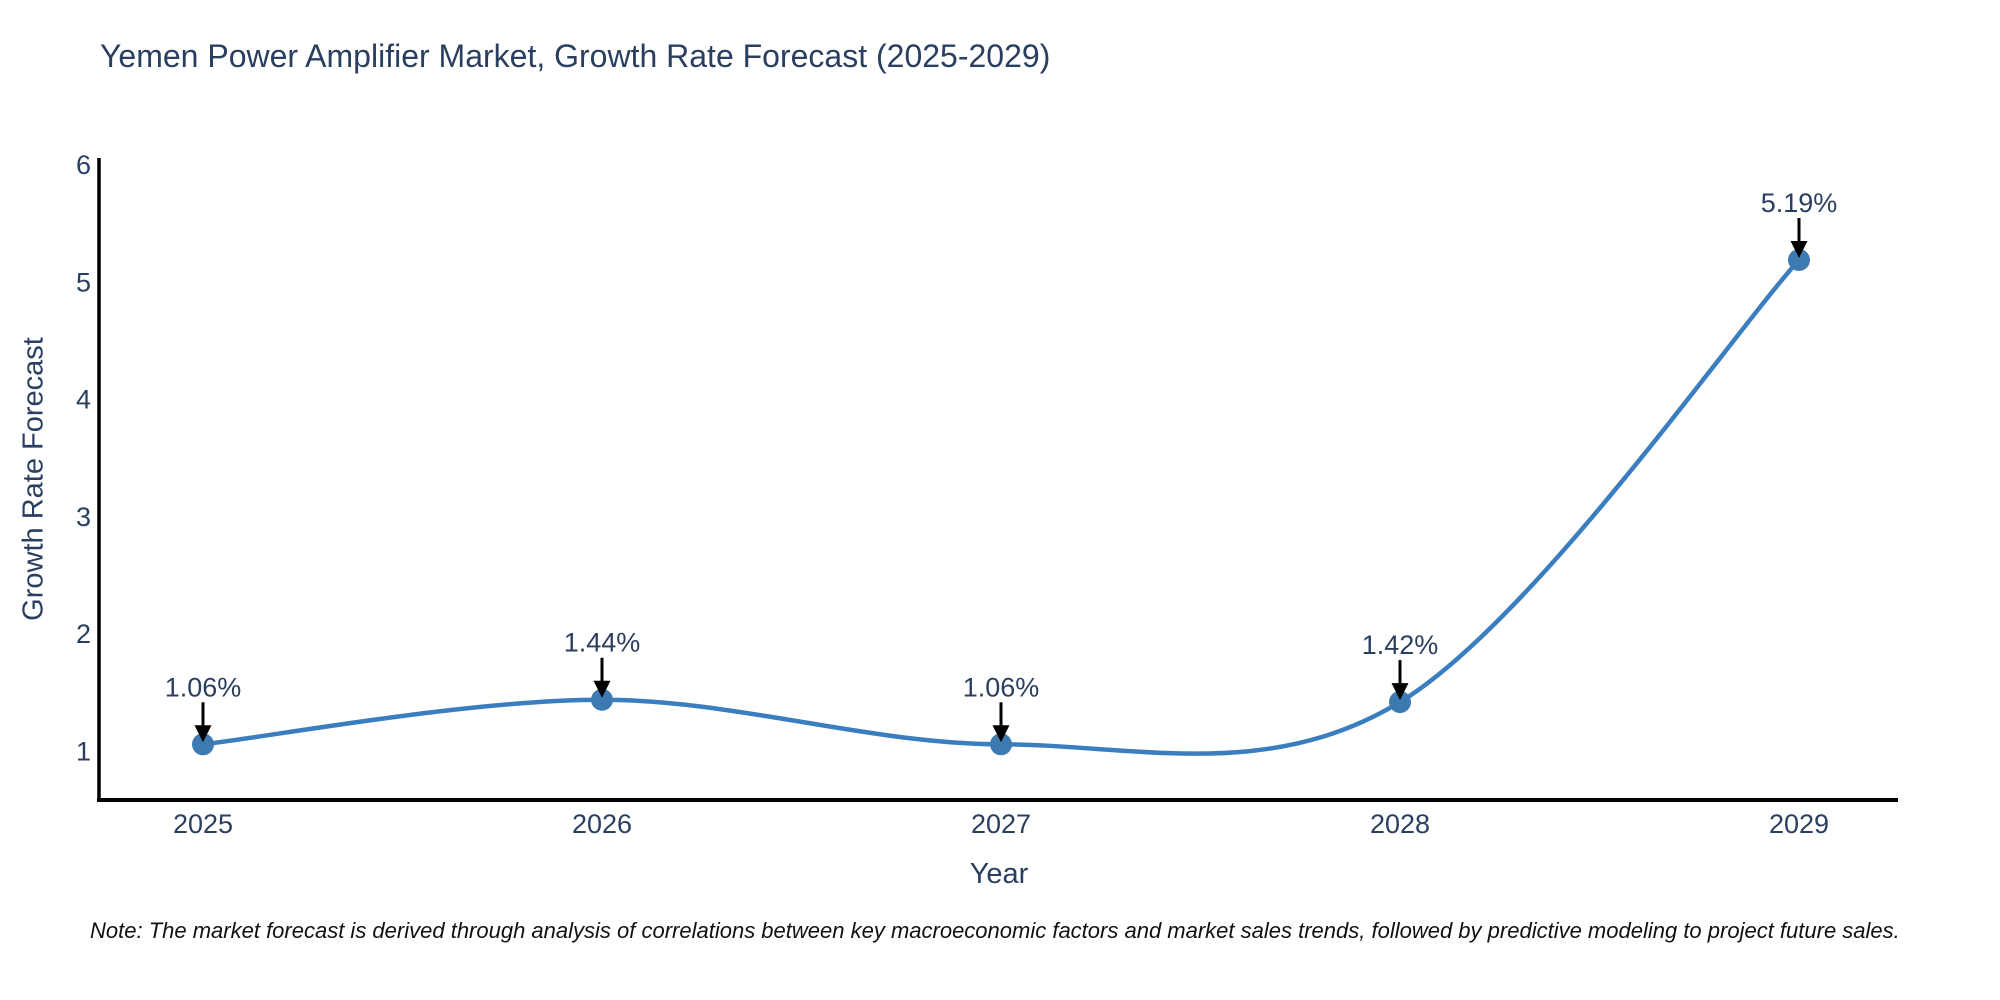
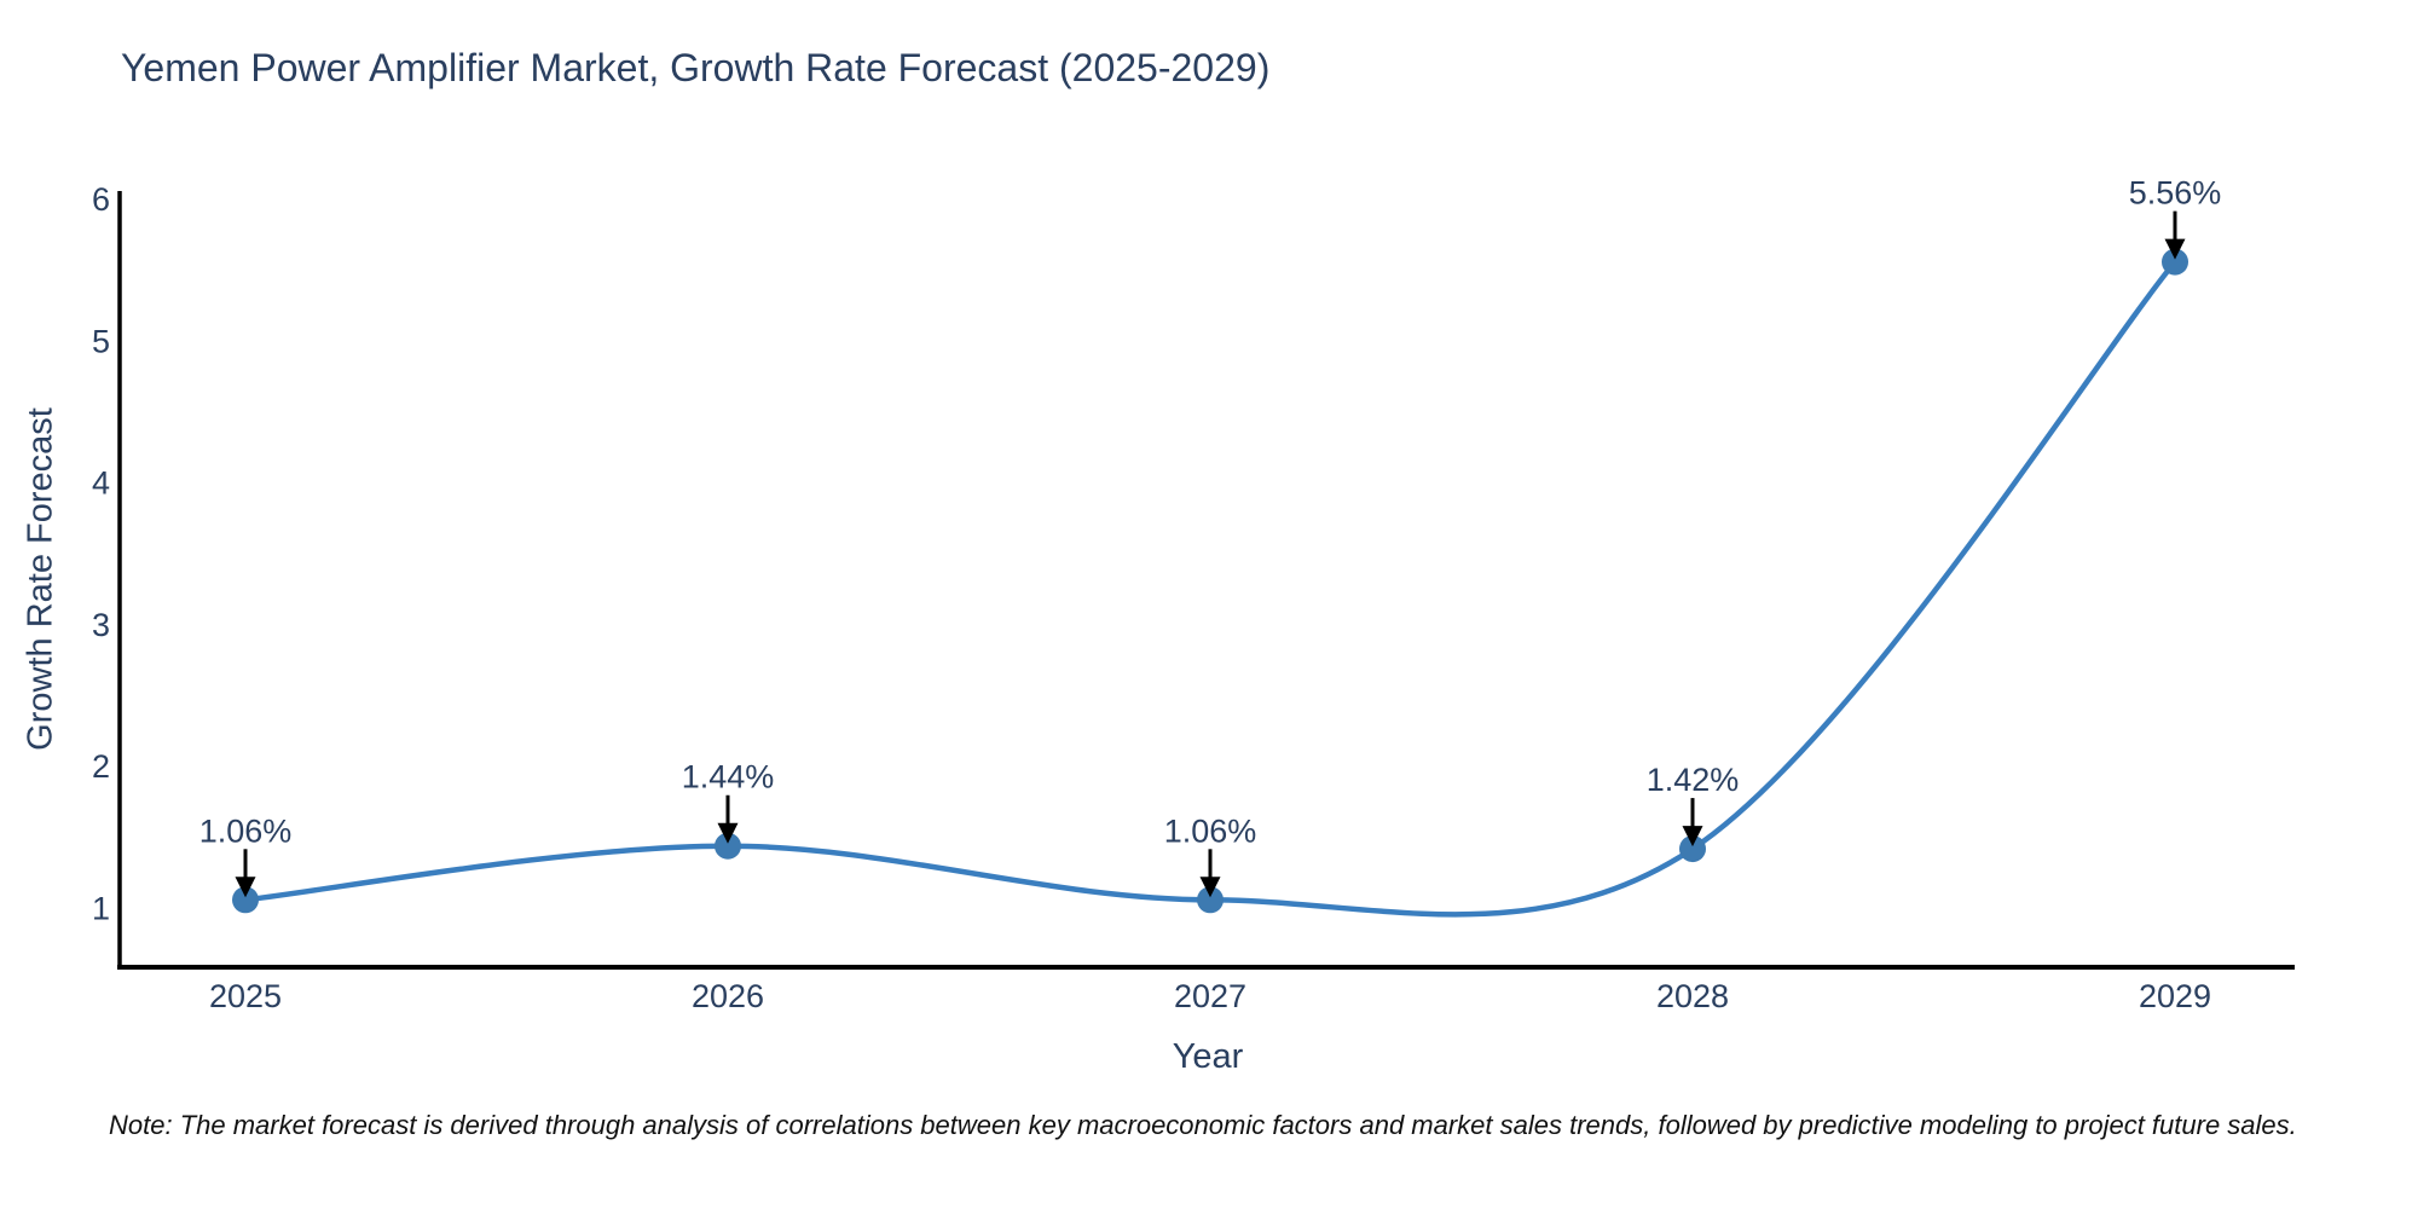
2029: 5.19% -> 5.56%
